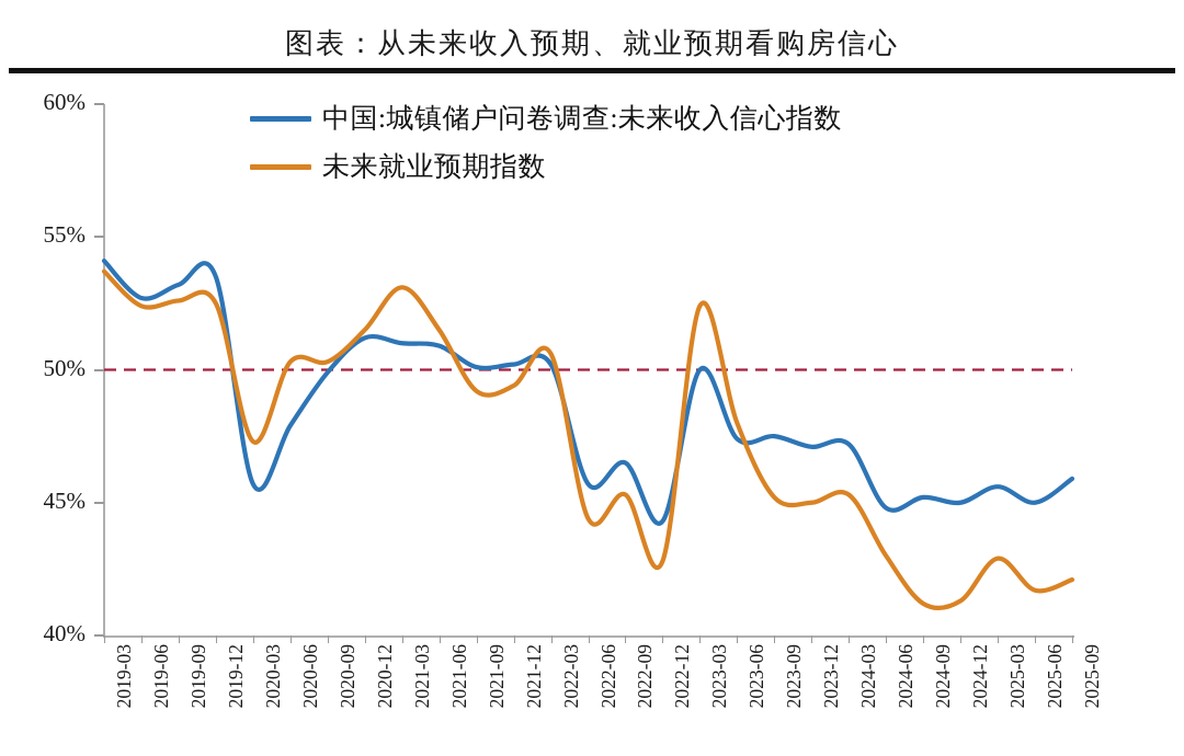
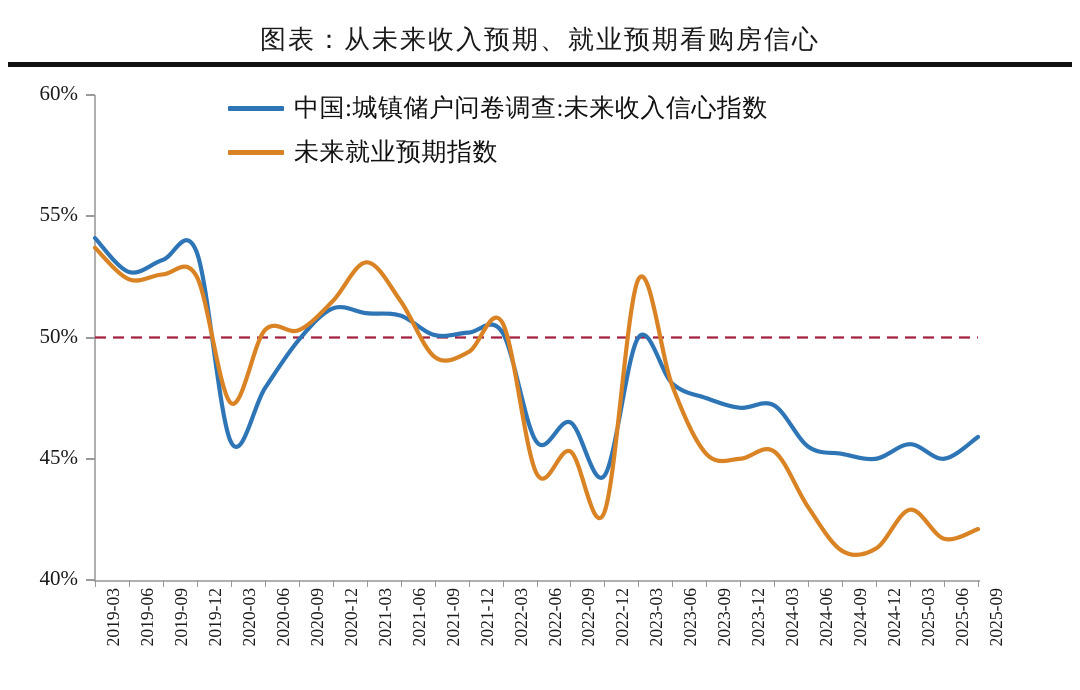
中国:城镇储户问卷调查:未来收入信心指数/2023-06: 47.4% -> 48.1%
中国:城镇储户问卷调查:未来收入信心指数/2024-06: 44.8% -> 45.5%
